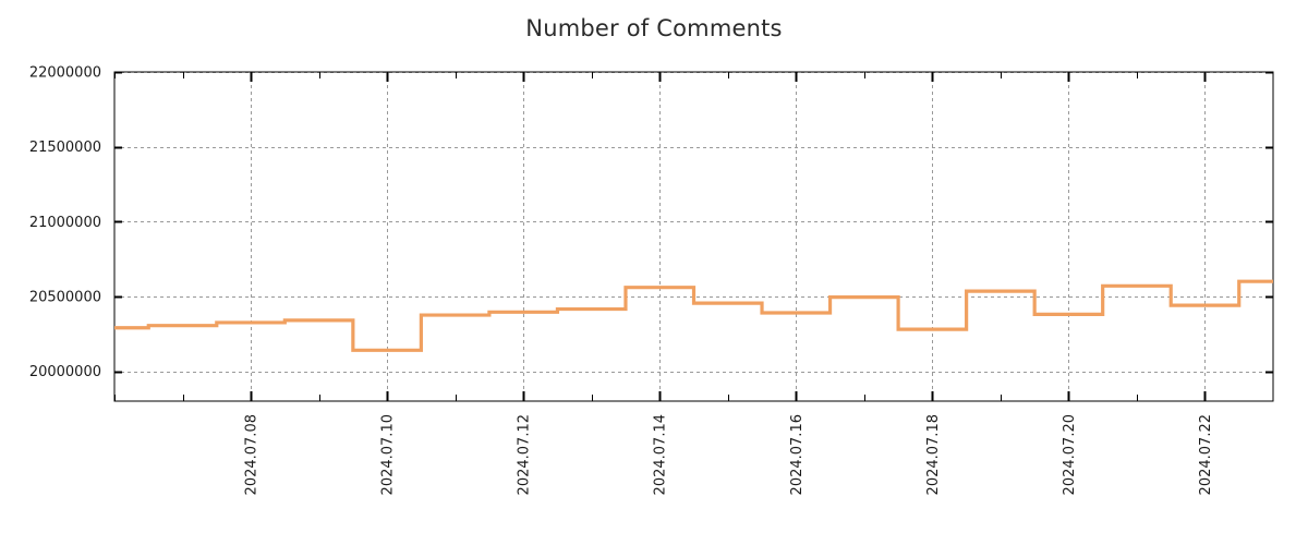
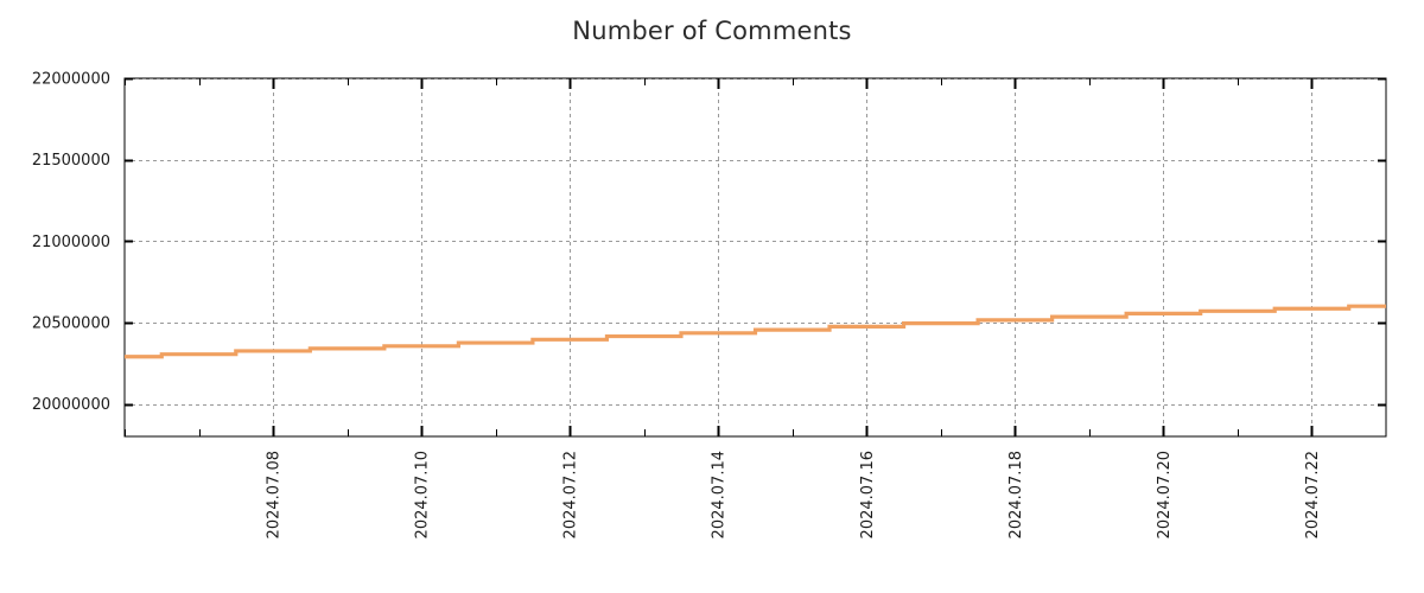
2024.07.10: 20140000 -> 20360000
2024.07.14: 20560000 -> 20440000
2024.07.16: 20390000 -> 20480000
2024.07.18: 20280000 -> 20520000
2024.07.20: 20380000 -> 20560000
2024.07.22: 20440000 -> 20580000
